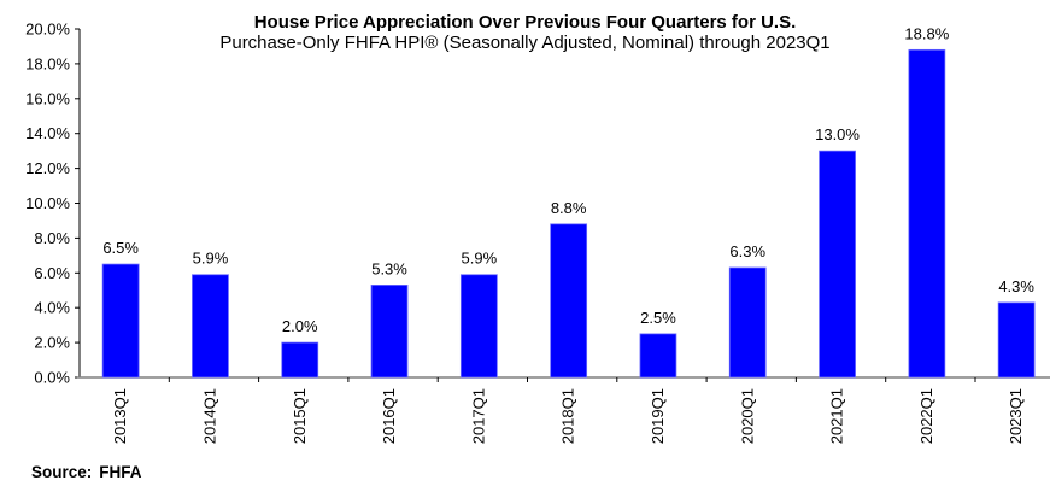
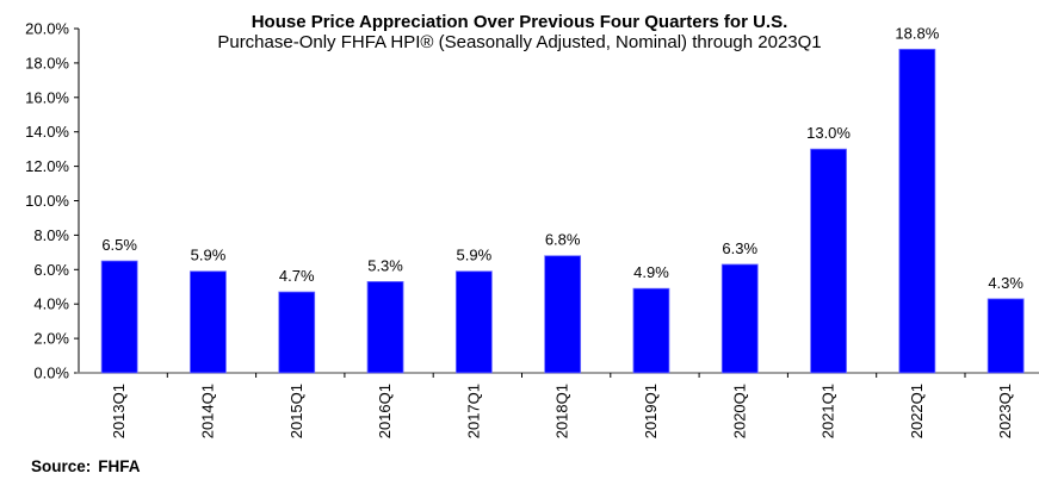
2015Q1: 2.0% -> 4.7%
2018Q1: 8.8% -> 6.8%
2019Q1: 2.5% -> 4.9%
